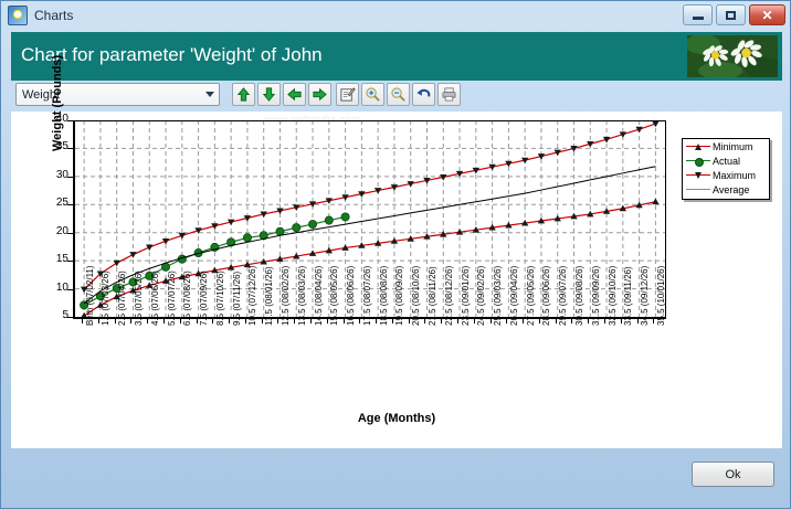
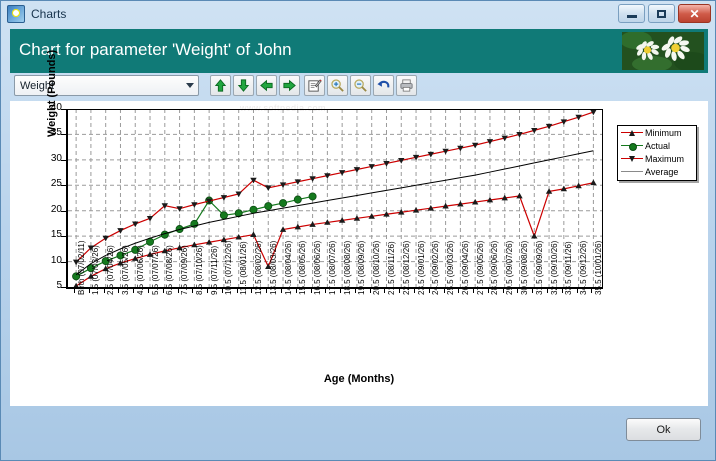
Maximum/6.5 (07/08/26): 20 -> 21
Actual/9.5 (07/11/26): 18 -> 22
Maximum/12.5 (08/02/26): 24 -> 26
Minimum/13.5 (08/03/26): 16 -> 9
Minimum/31.5 (09/09/26): 23 -> 15
